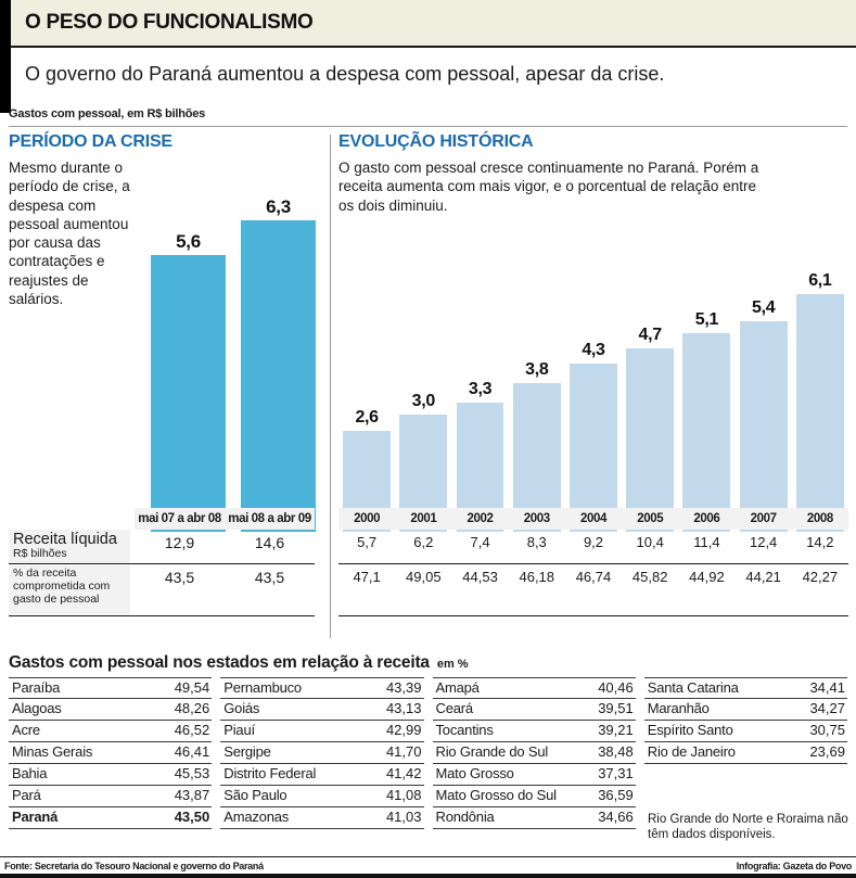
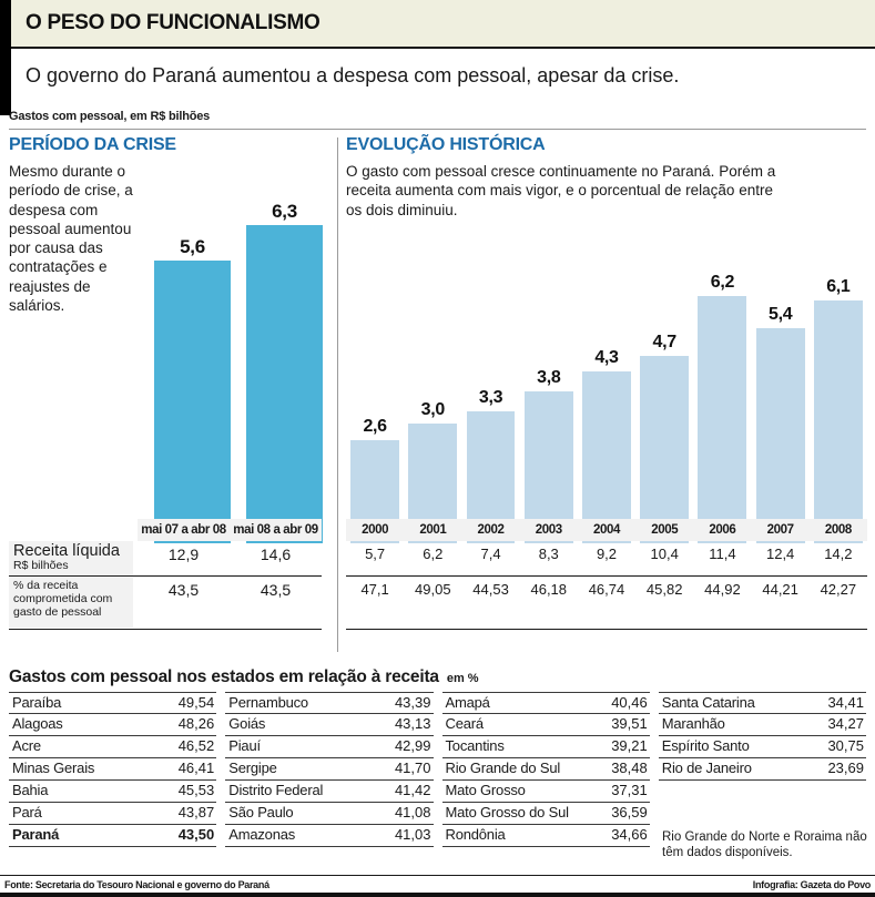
EVOLUÇÃO HISTÓRICA/2006: 5,1 -> 6,2
